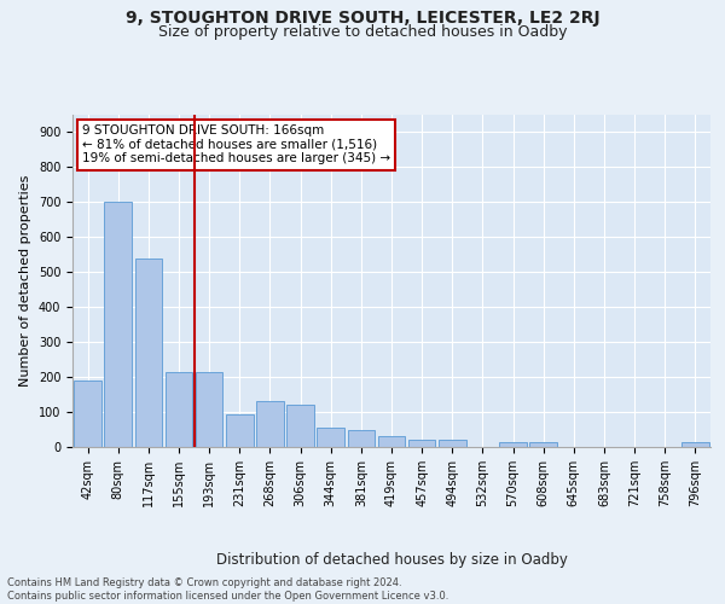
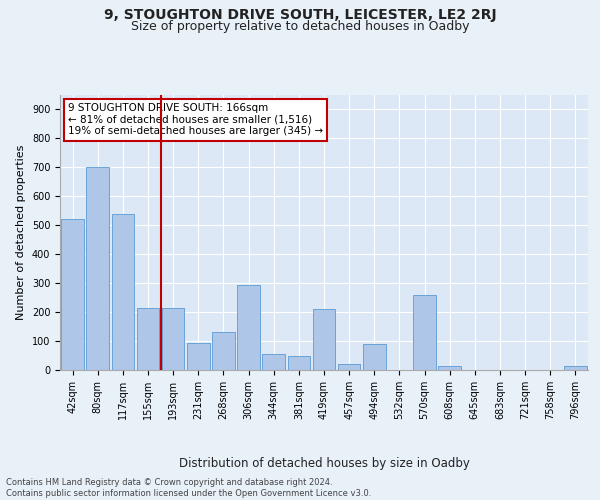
42sqm: 190 -> 520
306sqm: 120 -> 295
419sqm: 30 -> 210
494sqm: 20 -> 90
570sqm: 15 -> 260
